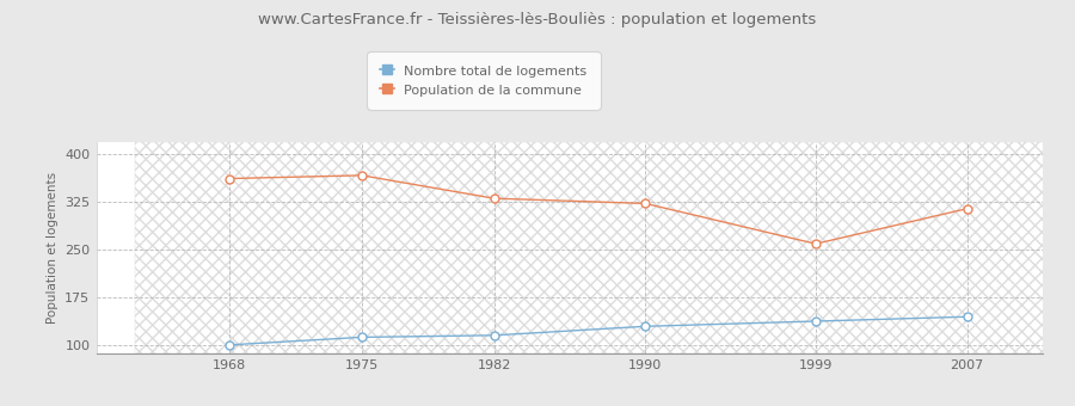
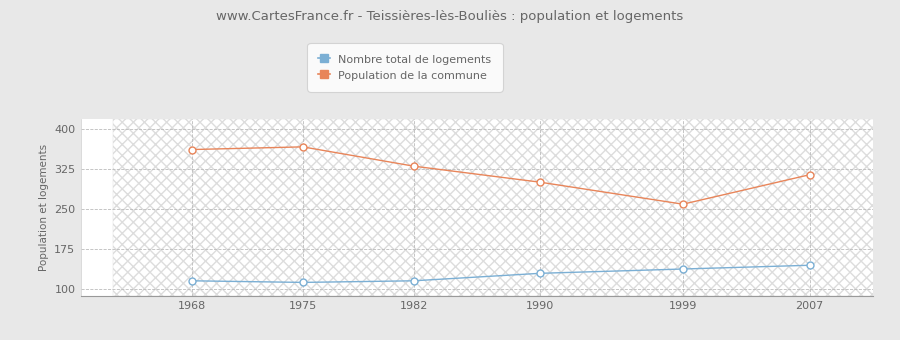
Nombre total de logements/1968: 101 -> 116
Population de la commune/1990: 322 -> 300
